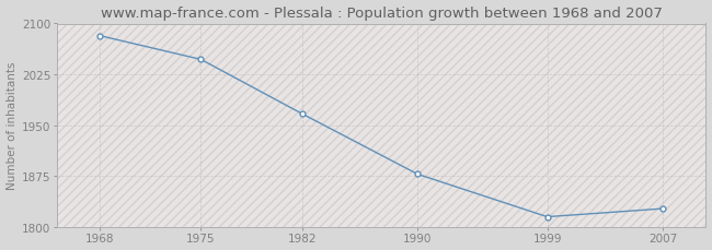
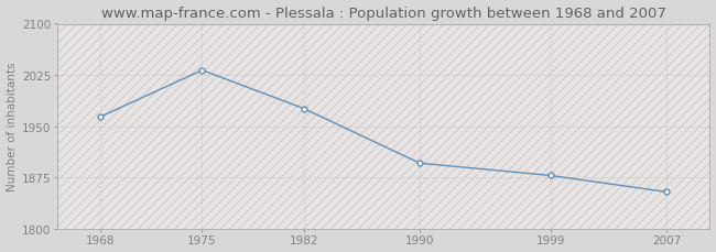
1968: 2082 -> 1964
1975: 2047 -> 2032
1982: 1967 -> 1976
1990: 1878 -> 1896
1999: 1815 -> 1878
2007: 1827 -> 1854
